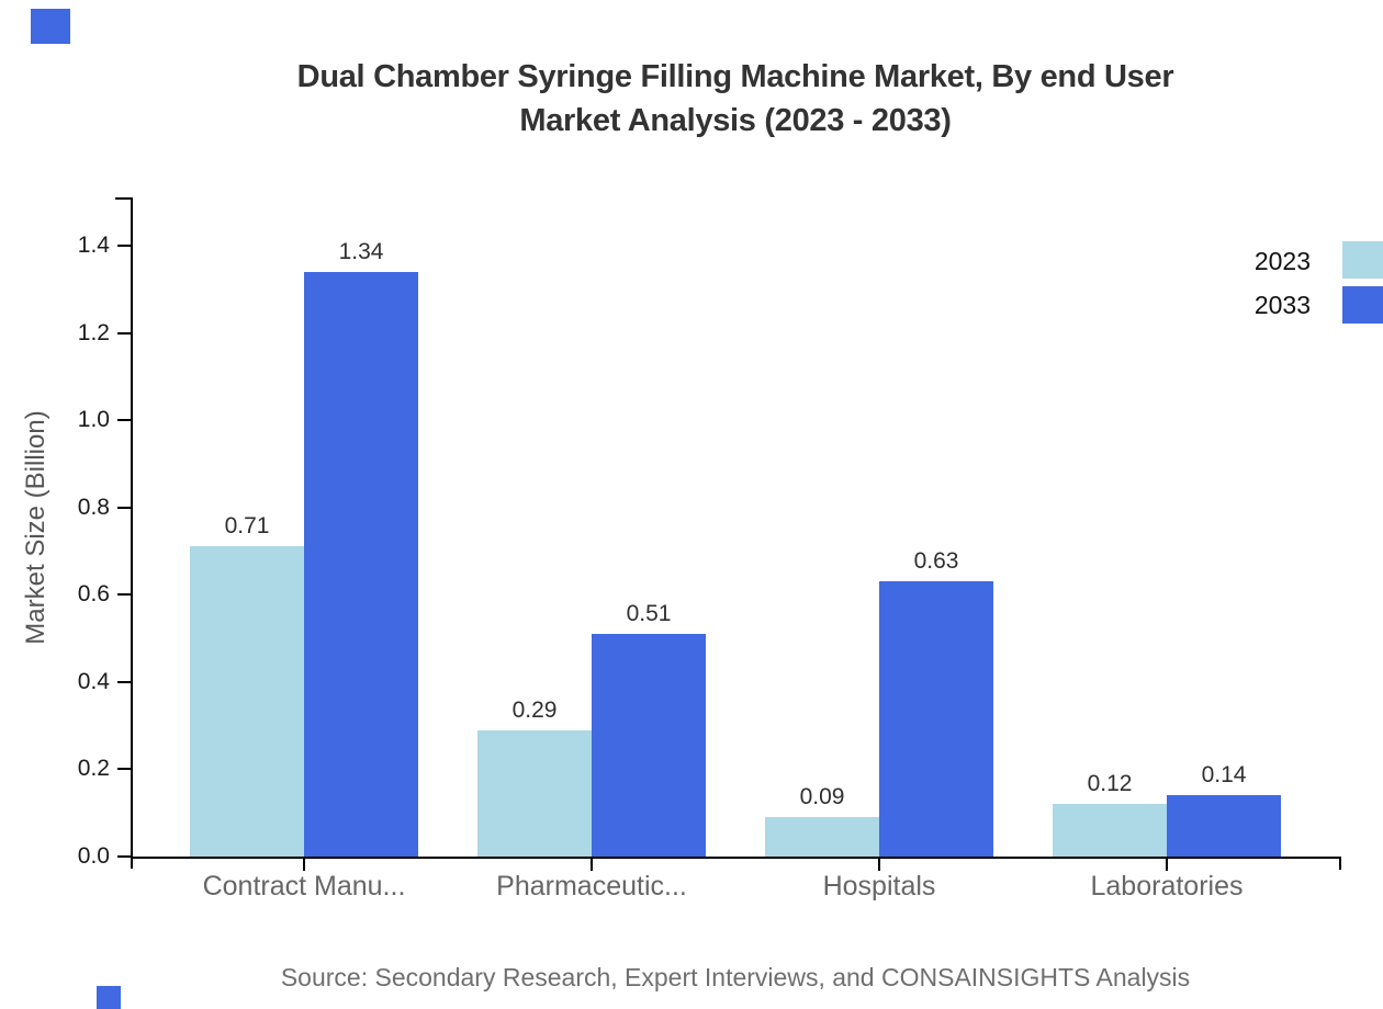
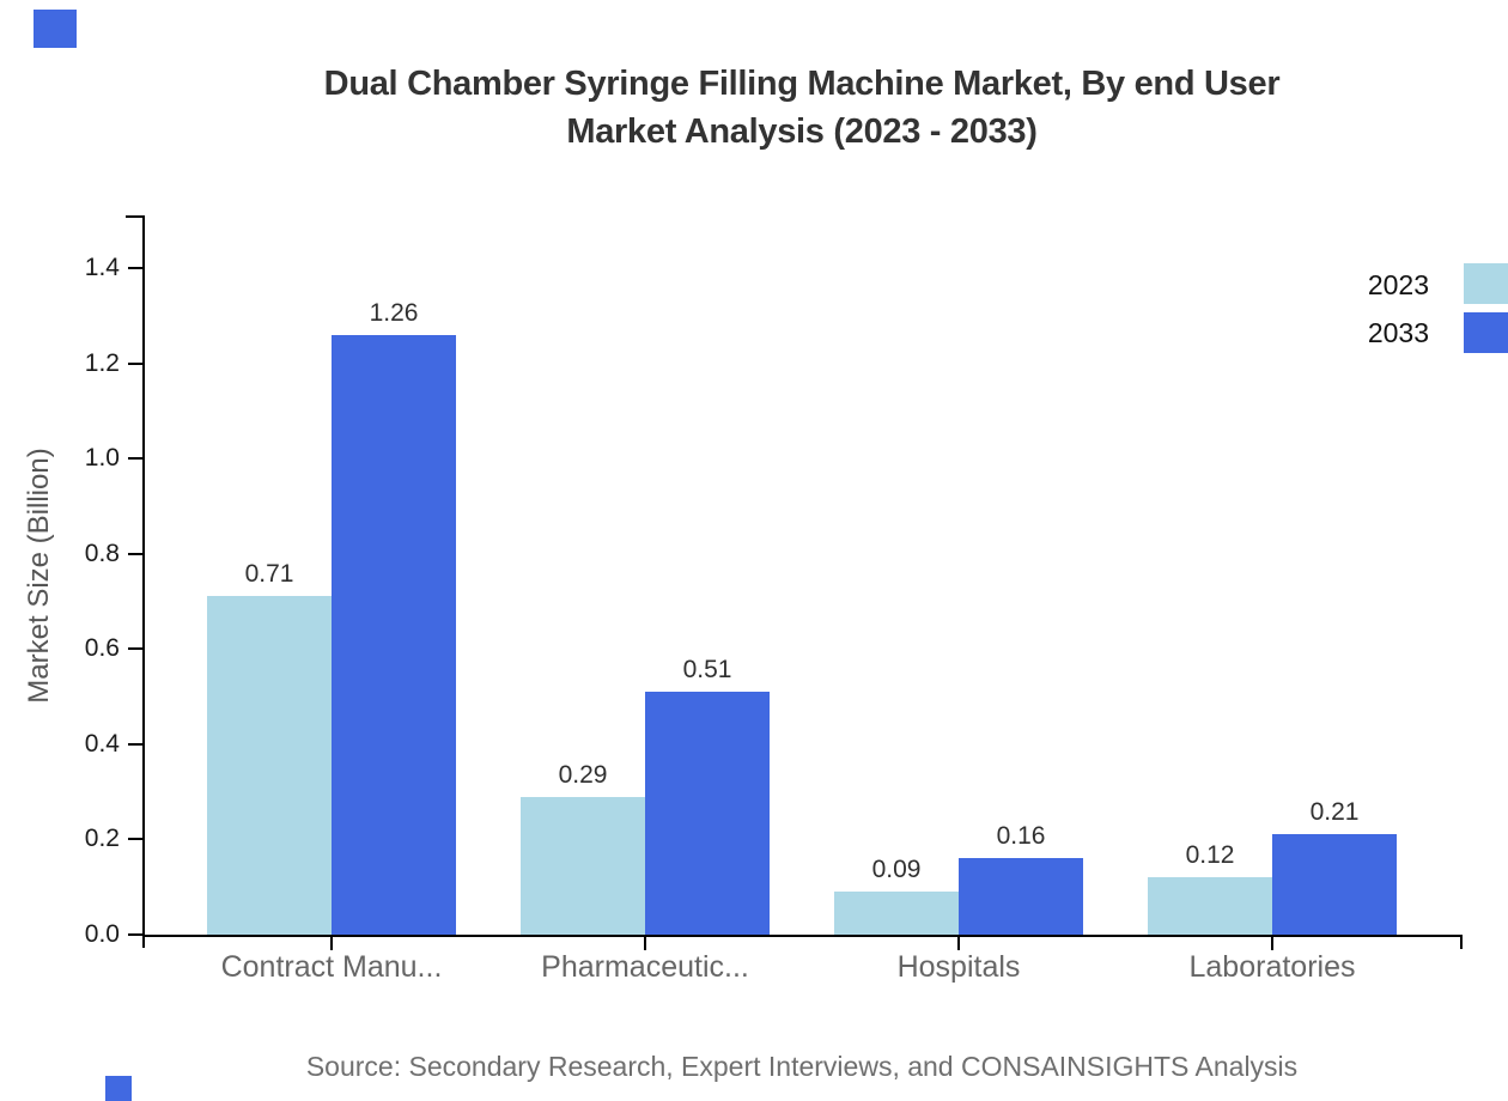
2033/Contract Manu...: 1.34 -> 1.26
2033/Hospitals: 0.63 -> 0.16
2033/Laboratories: 0.14 -> 0.21
